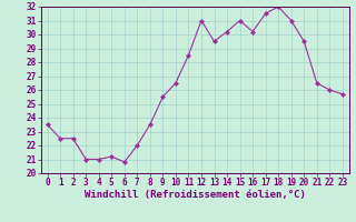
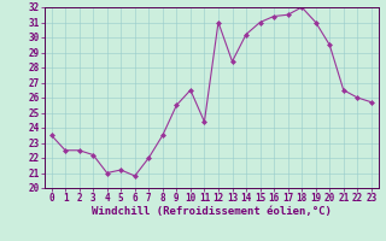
3: 21.0 -> 22.2
11: 28.5 -> 24.4
13: 29.5 -> 28.4
16: 30.2 -> 31.4
